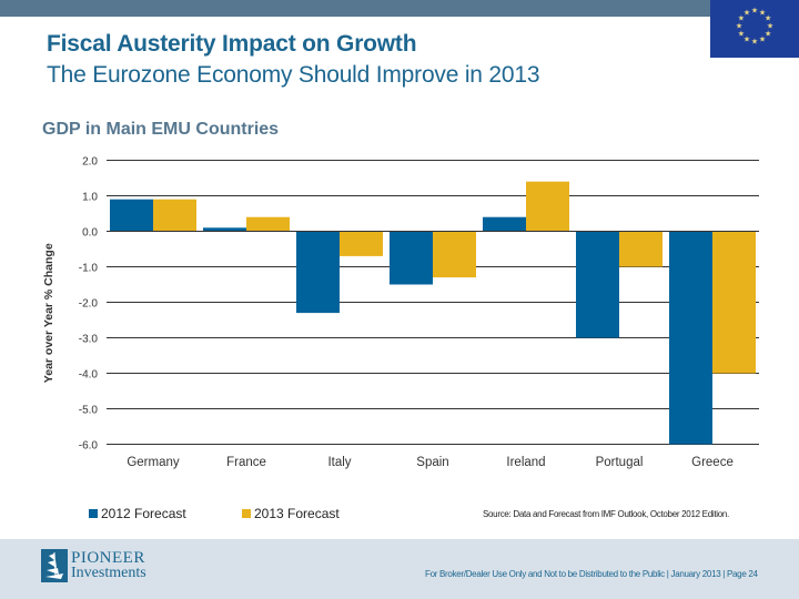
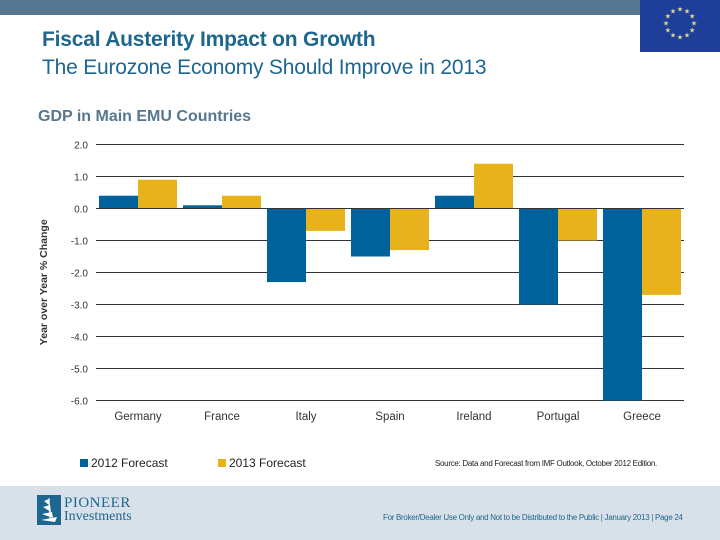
2012 Forecast/Germany: 0.9 -> 0.4
2013 Forecast/Greece: -4.0 -> -2.7
